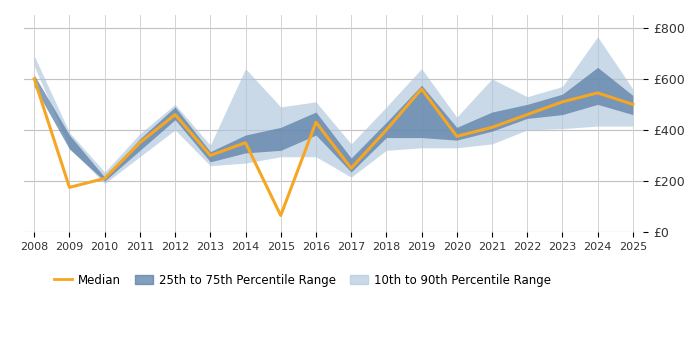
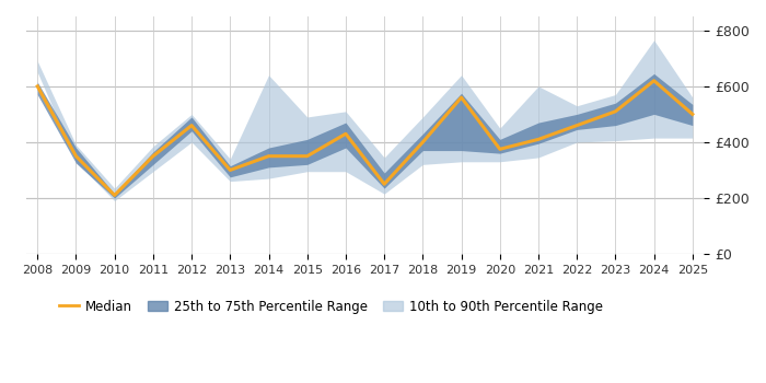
Median/2009: £175 -> £350
Median/2015: £65 -> £350
Median/2024: £545 -> £620
